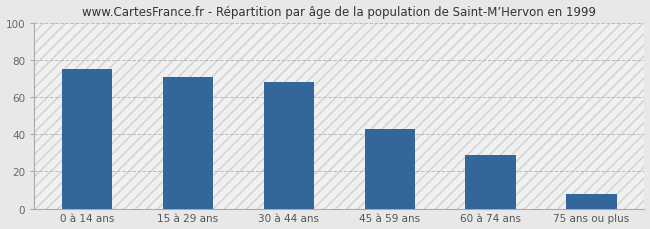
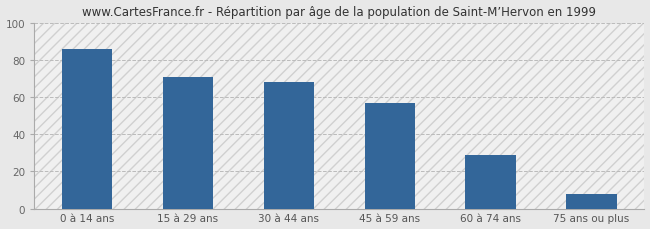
0 à 14 ans: 75 -> 86
45 à 59 ans: 43 -> 57
